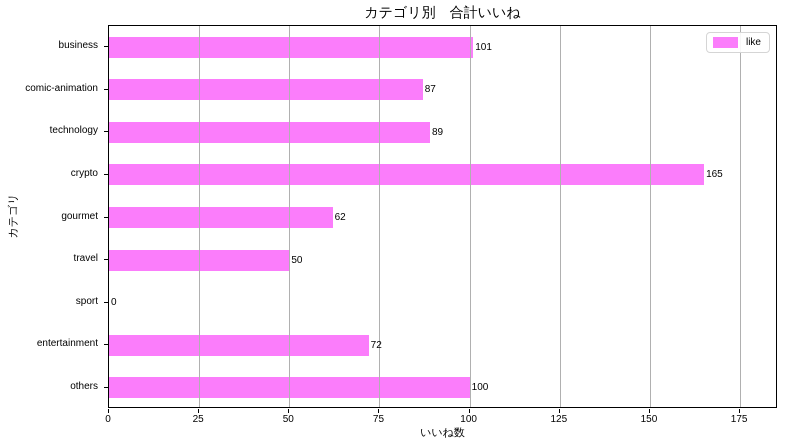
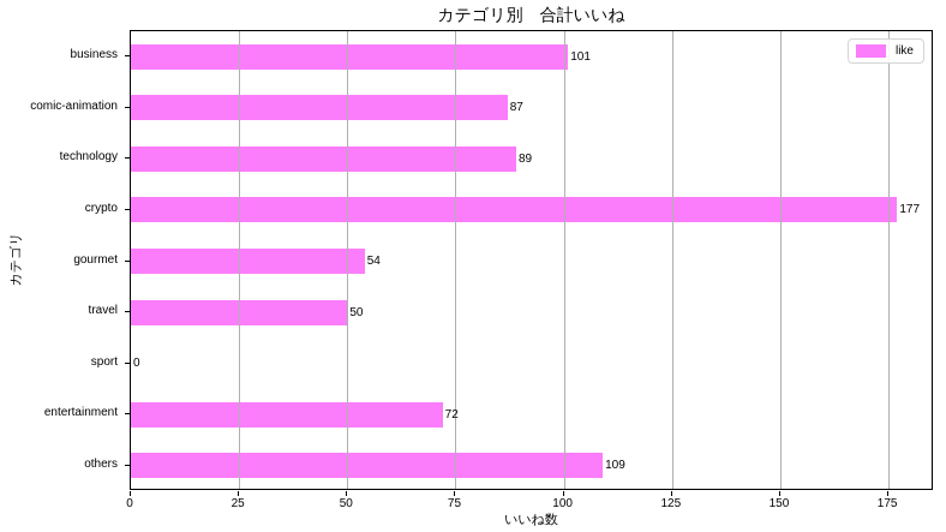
crypto: 165 -> 177
gourmet: 62 -> 54
others: 100 -> 109
